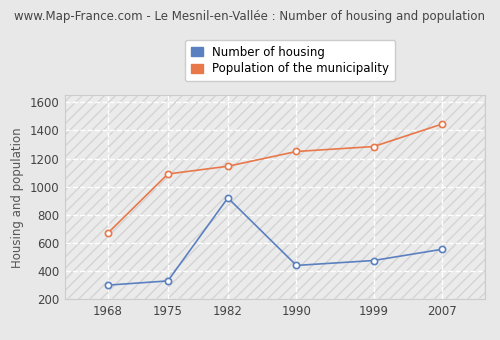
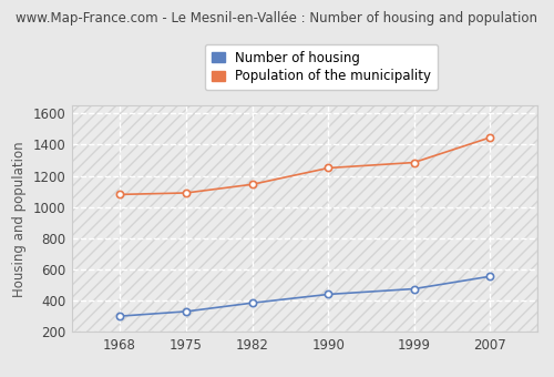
Population of the municipality/1968: 670 -> 1080
Number of housing/1982: 920 -> 380
